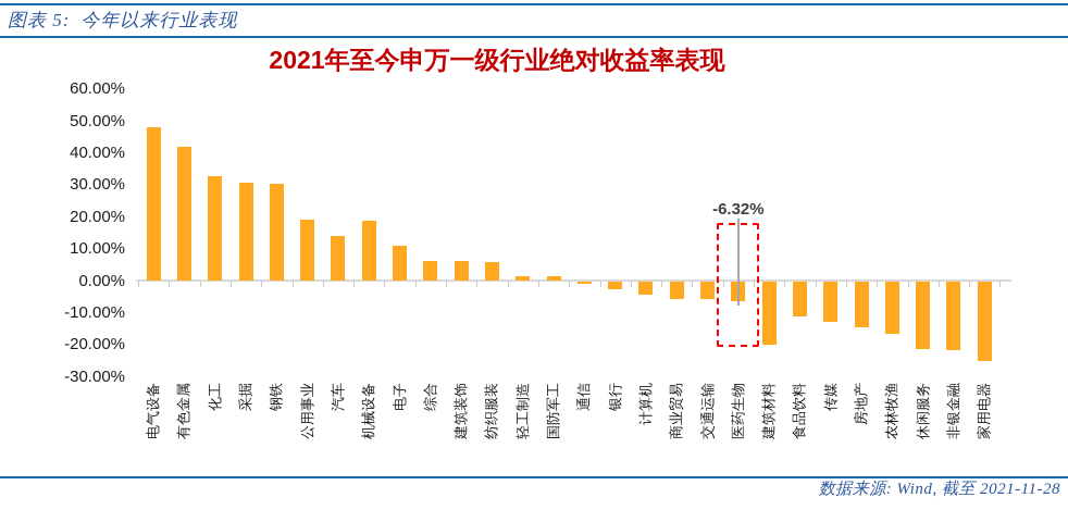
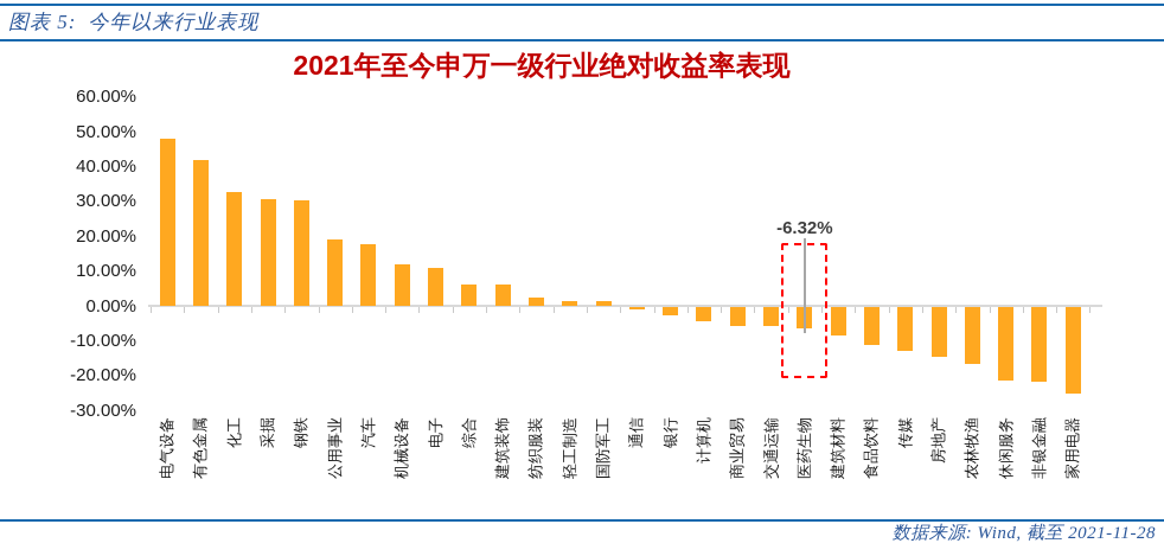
汽车: 14% -> 18%
机械设备: 19% -> 12%
纺织服装: 6% -> 2%
建筑材料: -20% -> -8%
